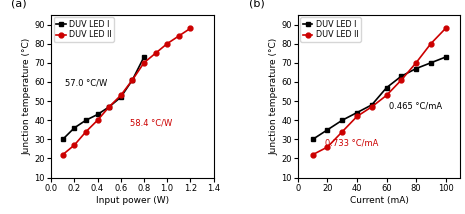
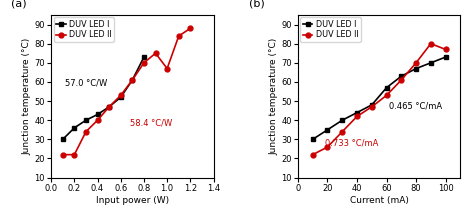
DUV LED II/0.2: 27 -> 22
DUV LED II/1.0: 80 -> 67
DUV LED II/100: 88 -> 77
